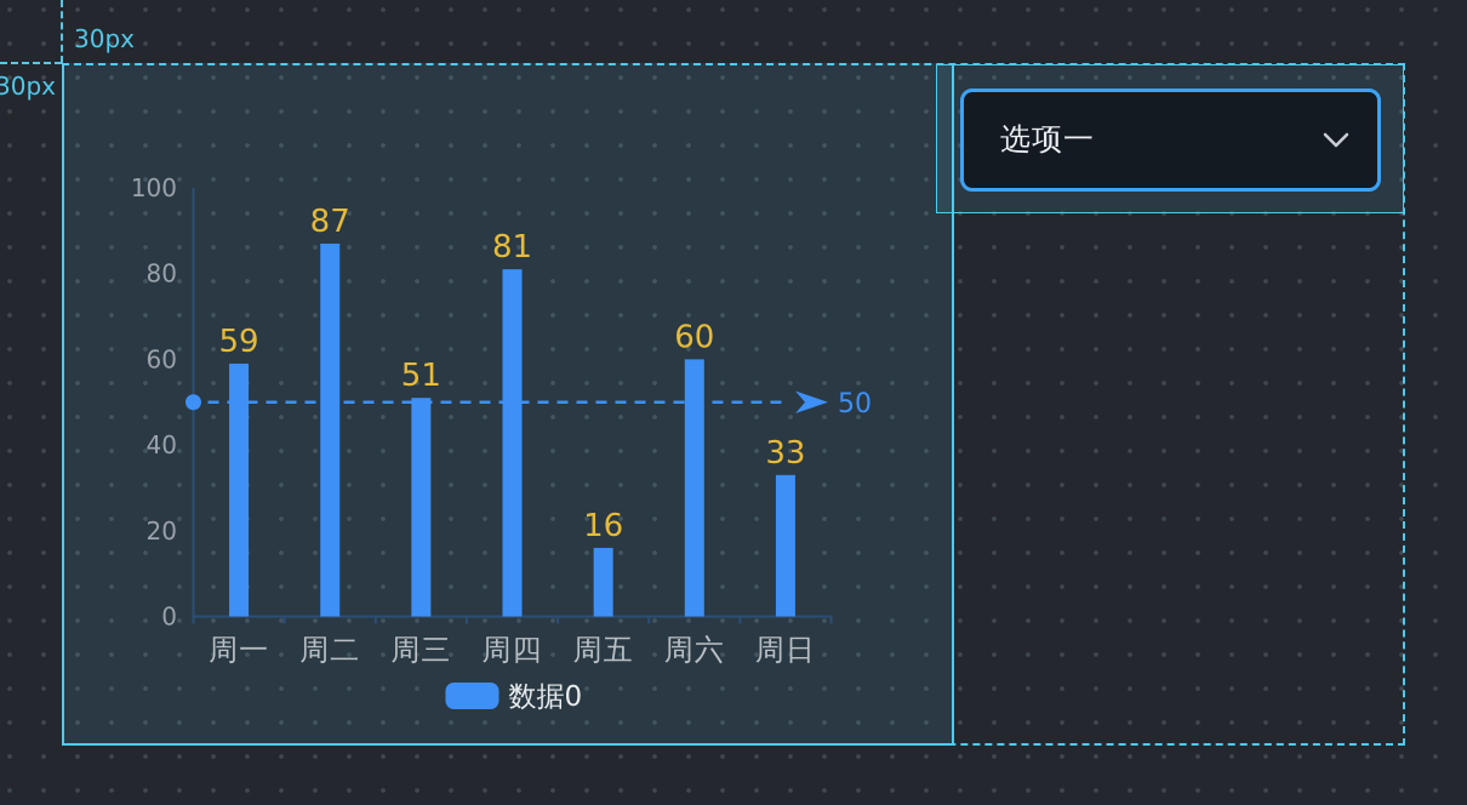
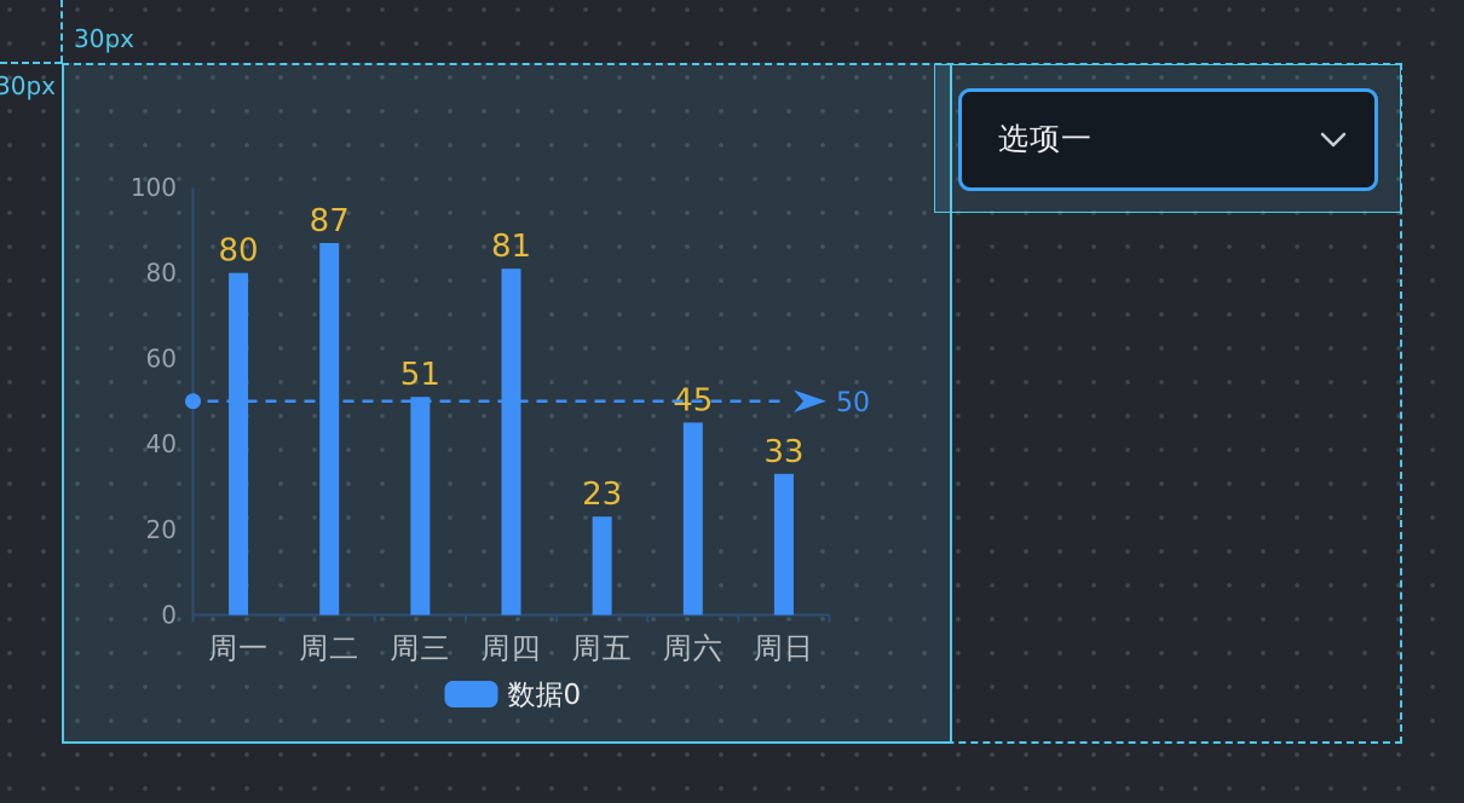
周一: 59 -> 80
周五: 16 -> 23
周六: 60 -> 45
